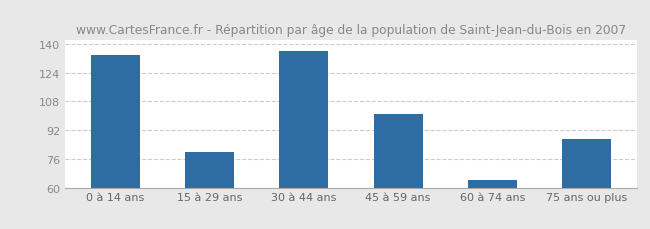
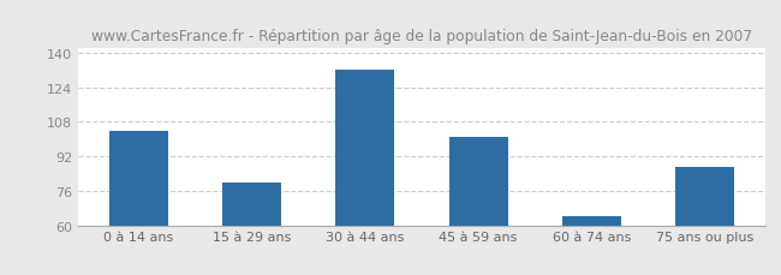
0 à 14 ans: 134 -> 104
30 à 44 ans: 136 -> 132
